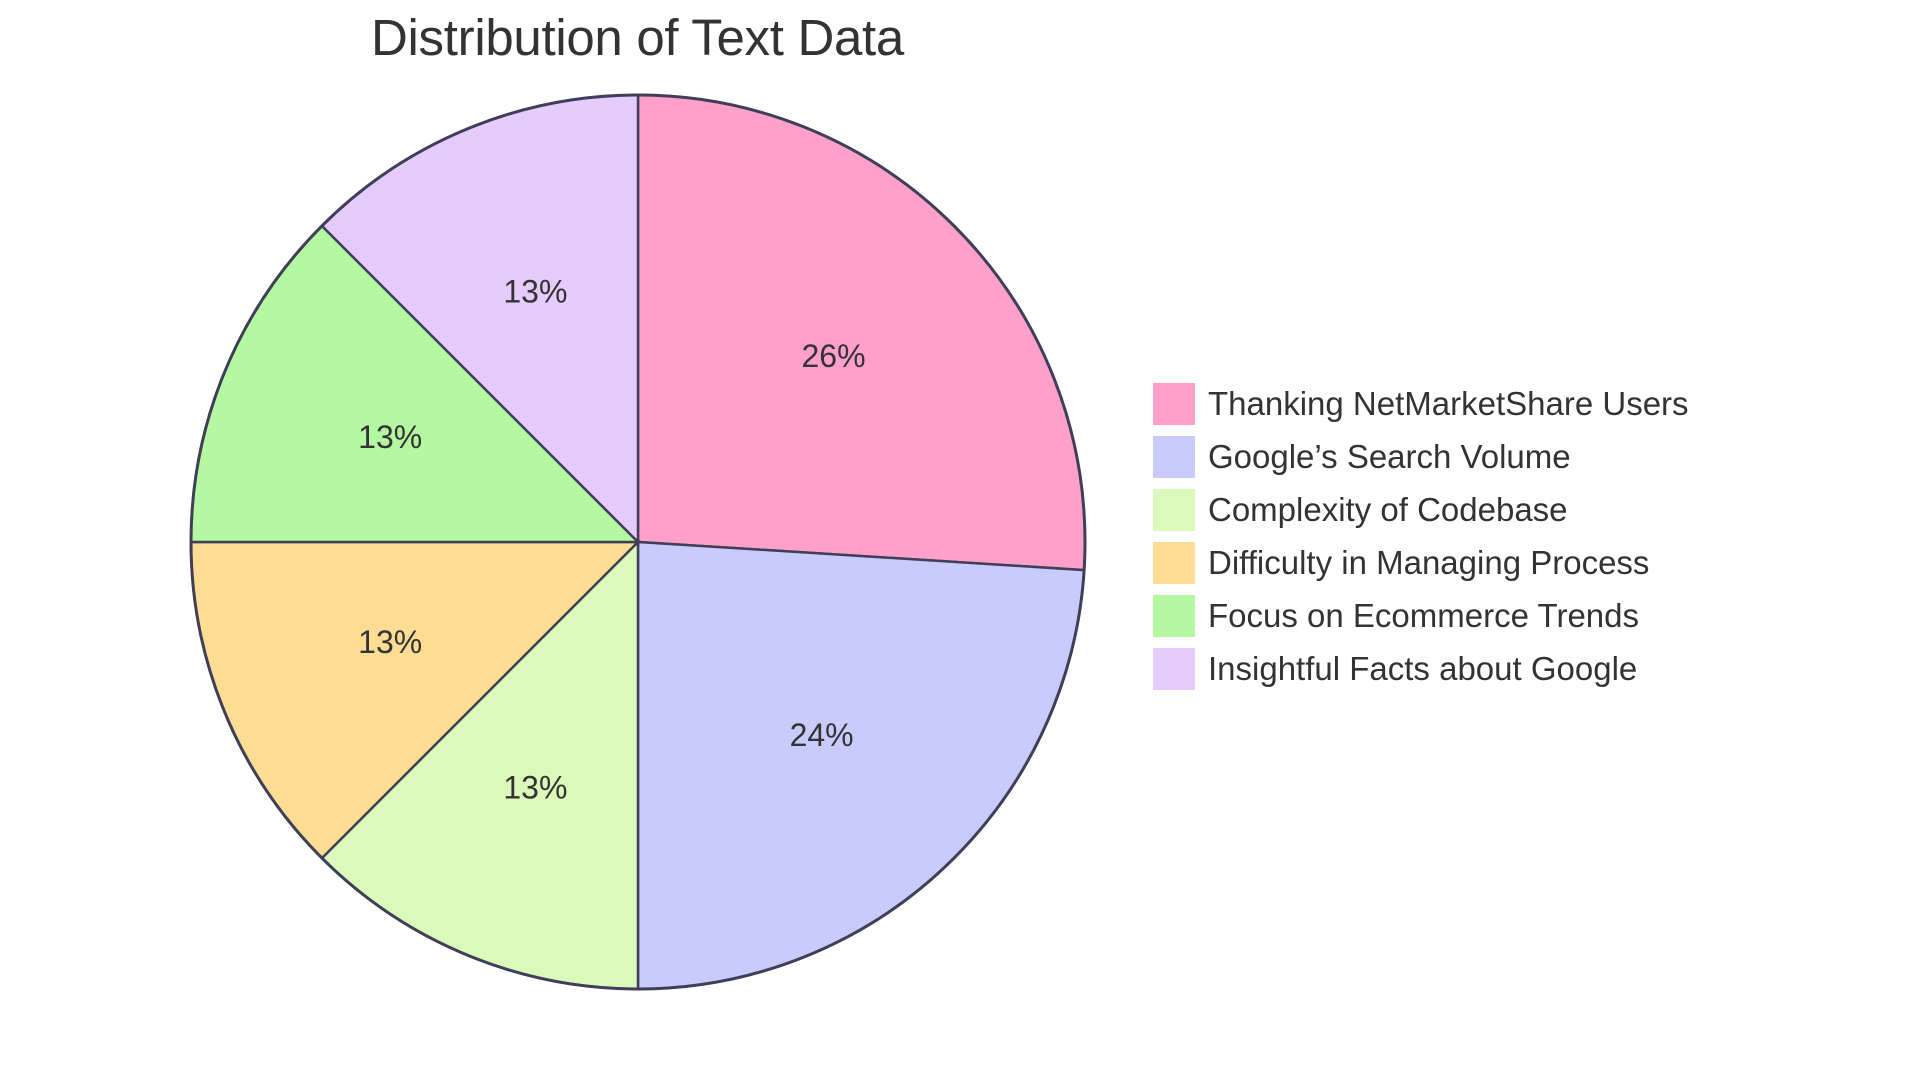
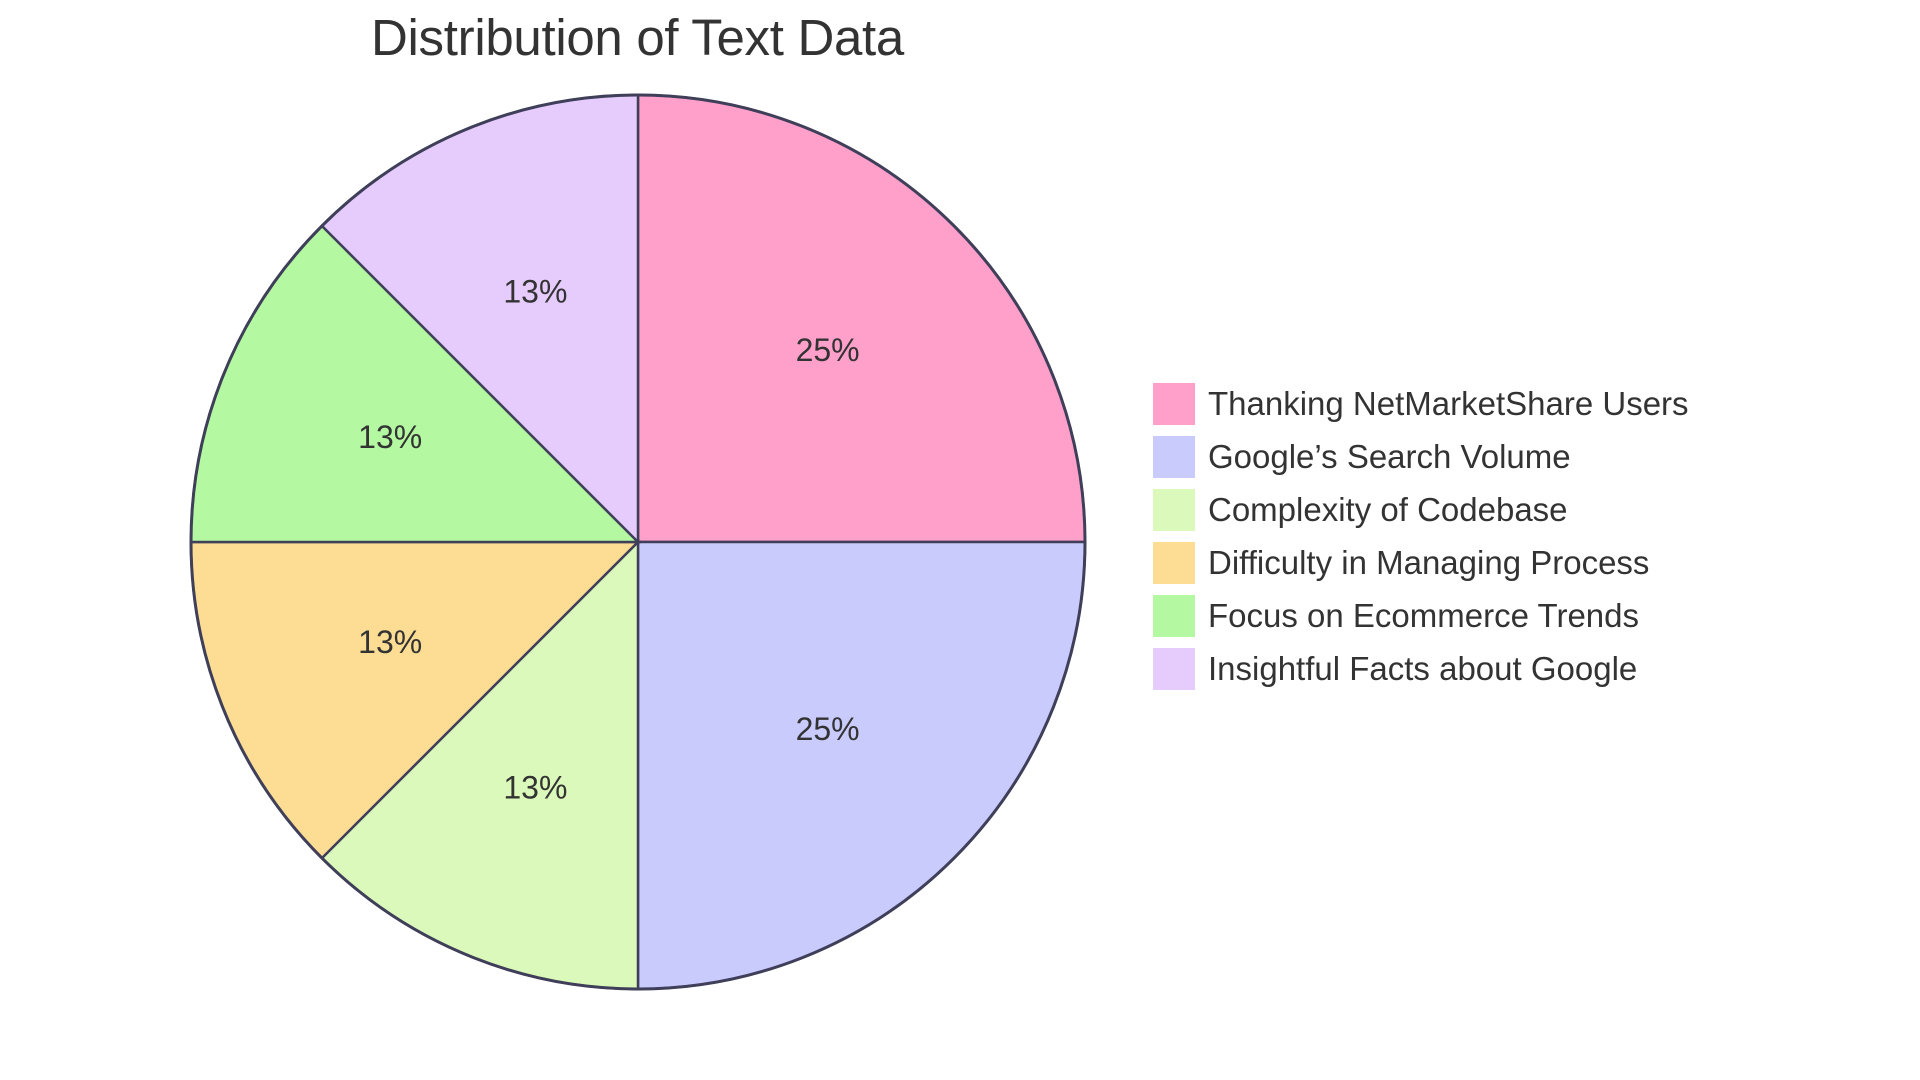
Thanking NetMarketShare Users: 26% -> 25%
Google’s Search Volume: 24% -> 25%
